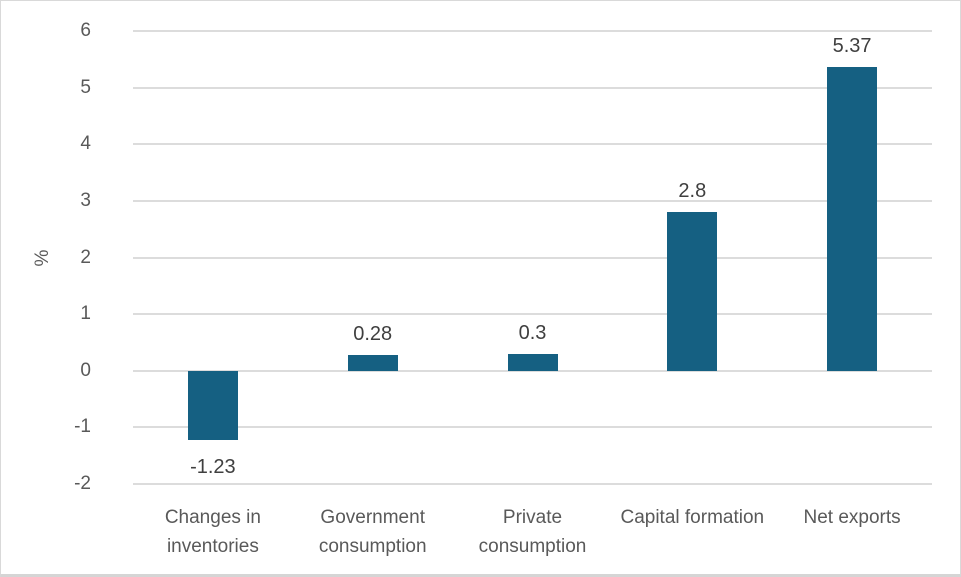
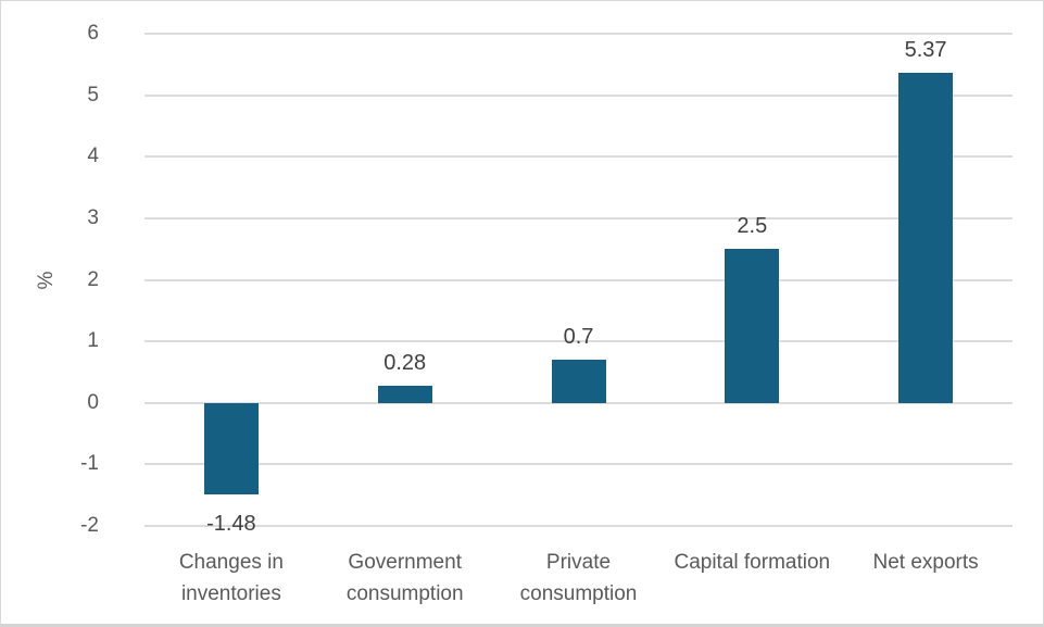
Changes in inventories: -1.23 -> -1.48
Private consumption: 0.3 -> 0.7
Capital formation: 2.8 -> 2.5
